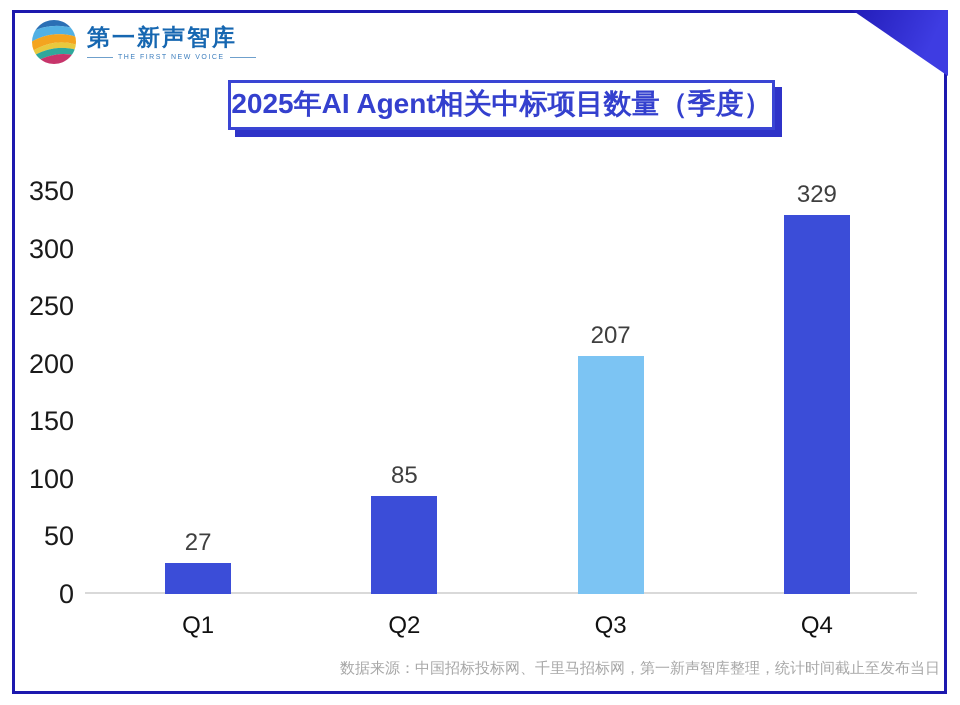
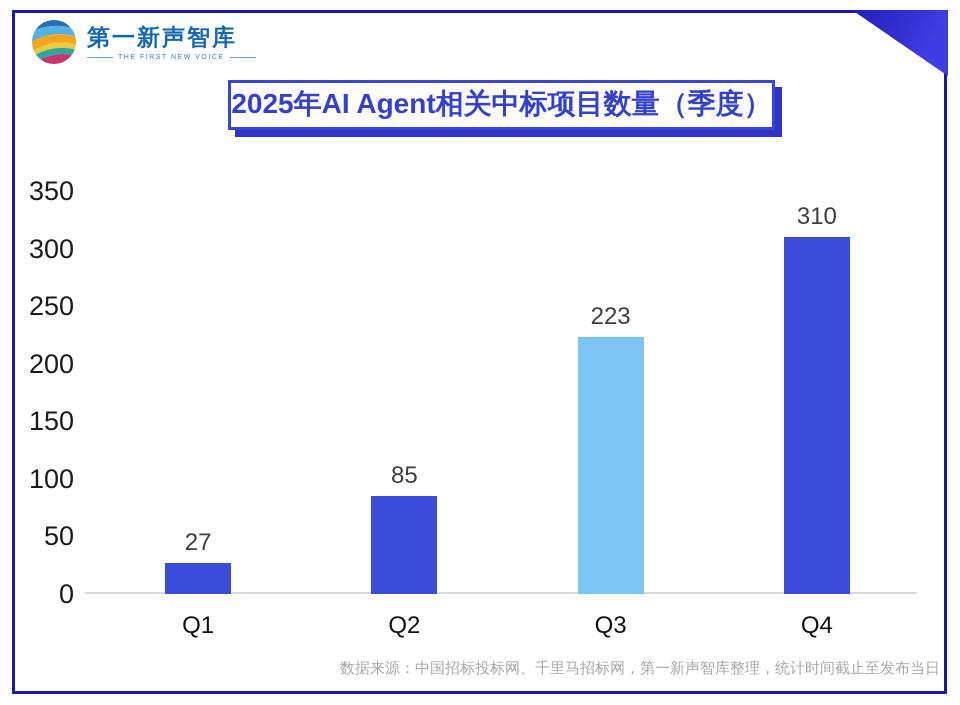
Q3: 207 -> 223
Q4: 329 -> 310
